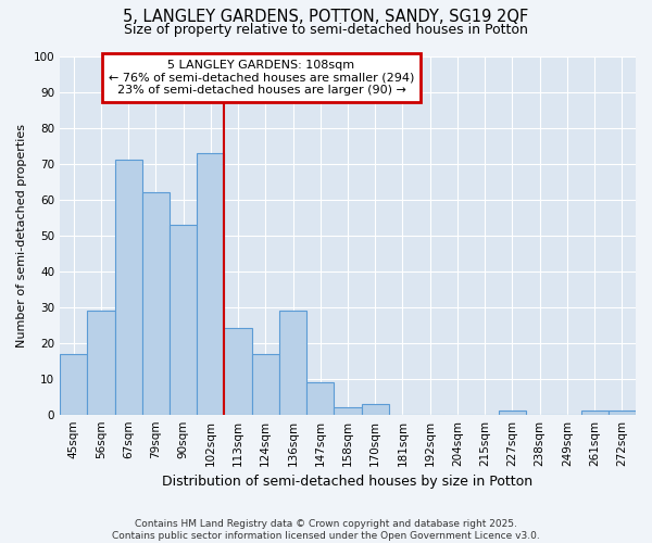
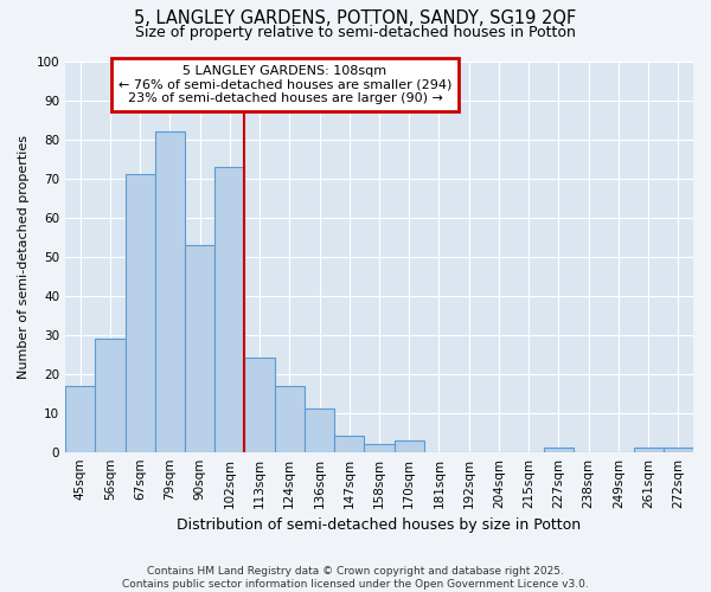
79sqm: 62 -> 82
136sqm: 29 -> 11
147sqm: 9 -> 4
